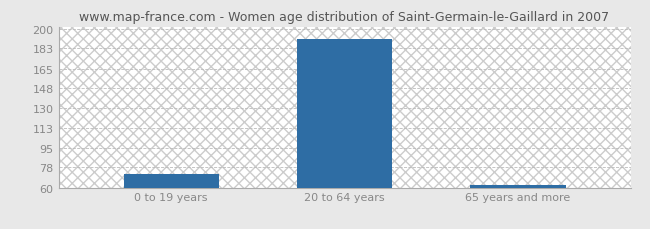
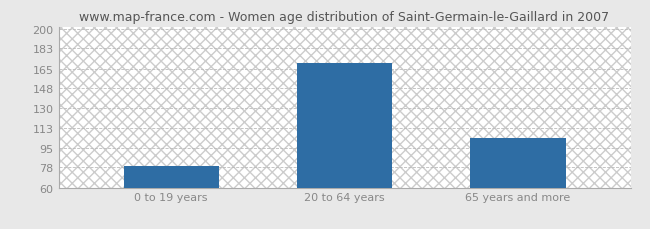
0 to 19 years: 72 -> 79
20 to 64 years: 191 -> 170
65 years and more: 62 -> 104
